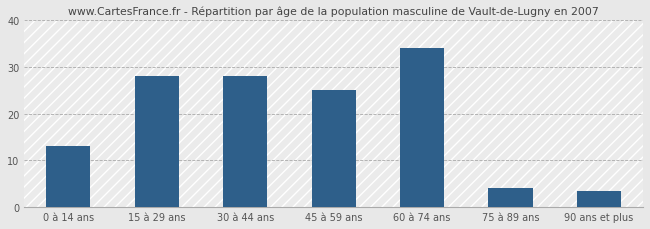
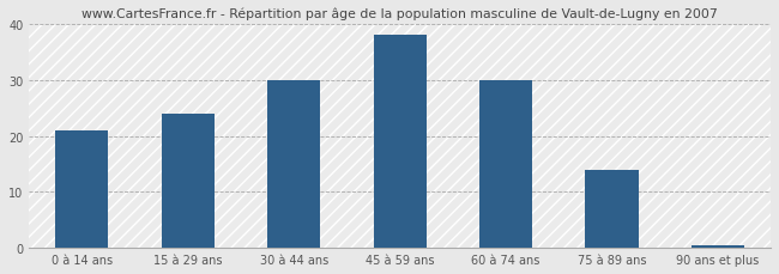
0 à 14 ans: 13.0 -> 21.0
15 à 29 ans: 28.0 -> 24.0
30 à 44 ans: 28.0 -> 30.0
45 à 59 ans: 25.0 -> 38.0
60 à 74 ans: 34.0 -> 30.0
75 à 89 ans: 4.0 -> 14.0
90 ans et plus: 3.5 -> 0.5
